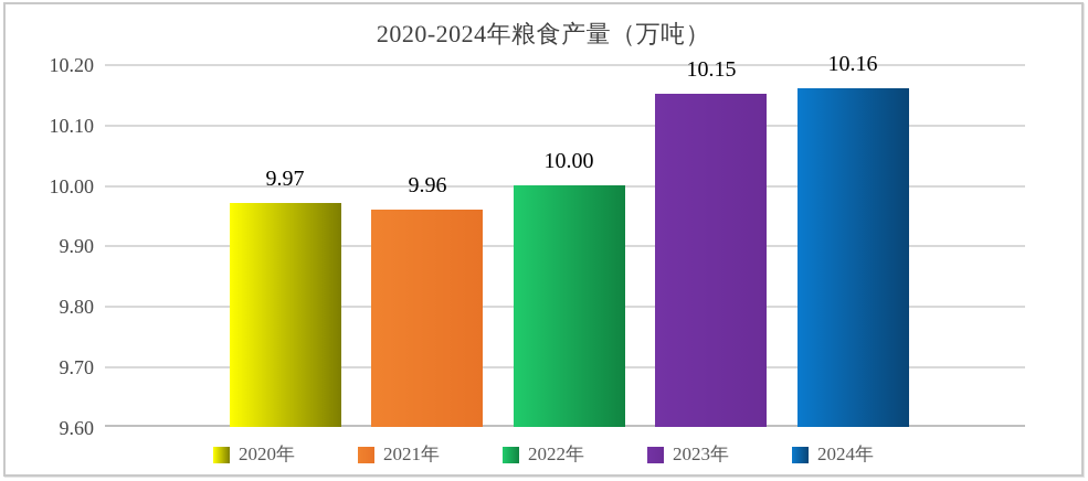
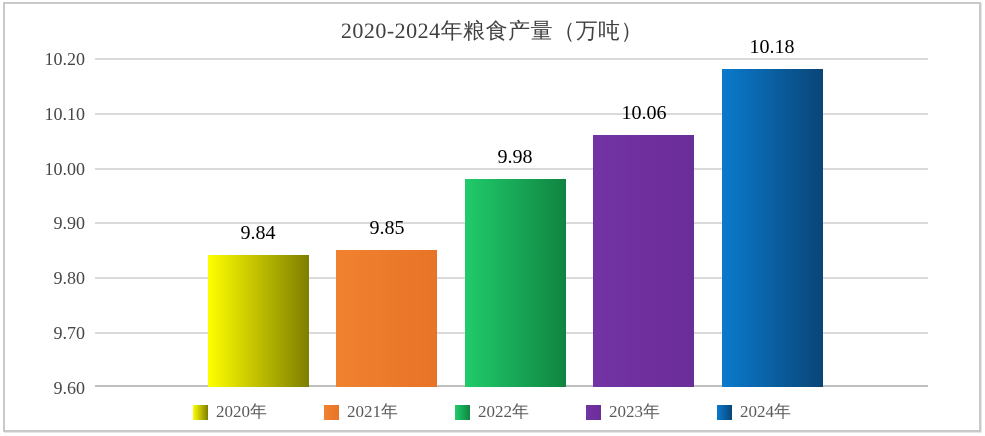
2020年: 9.97 -> 9.84
2021年: 9.96 -> 9.85
2022年: 10.00 -> 9.98
2023年: 10.15 -> 10.06
2024年: 10.16 -> 10.18
